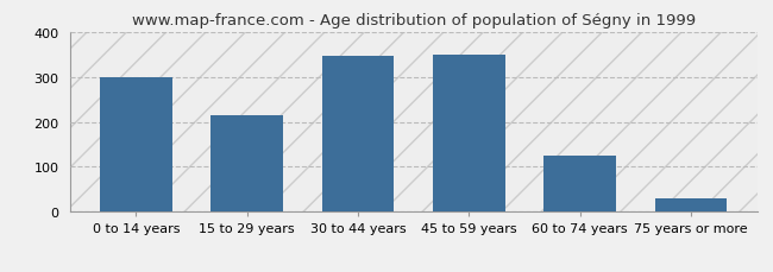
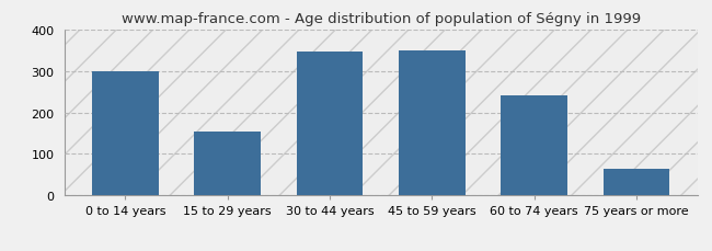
15 to 29 years: 215 -> 155
60 to 74 years: 125 -> 240
75 years or more: 30 -> 65
